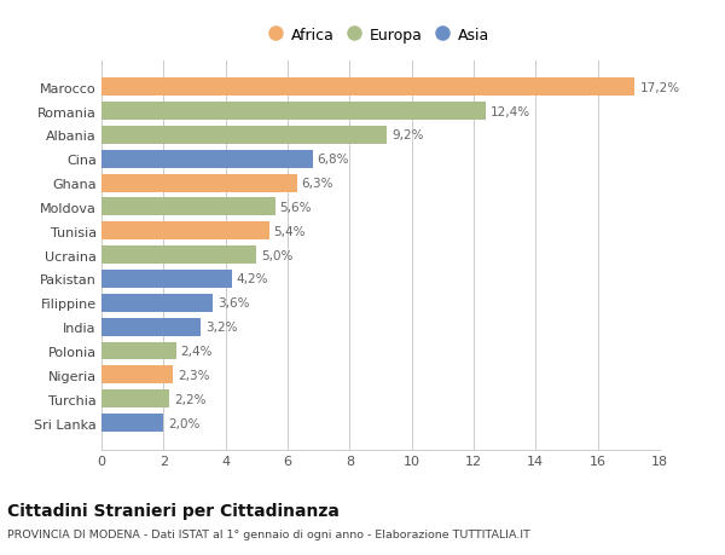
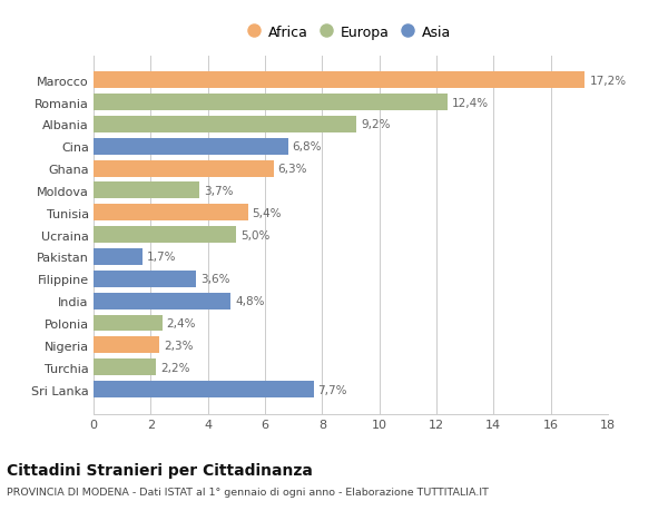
Moldova: 5,6% -> 3,7%
Pakistan: 4,2% -> 1,7%
India: 3,2% -> 4,8%
Sri Lanka: 2,0% -> 7,7%
